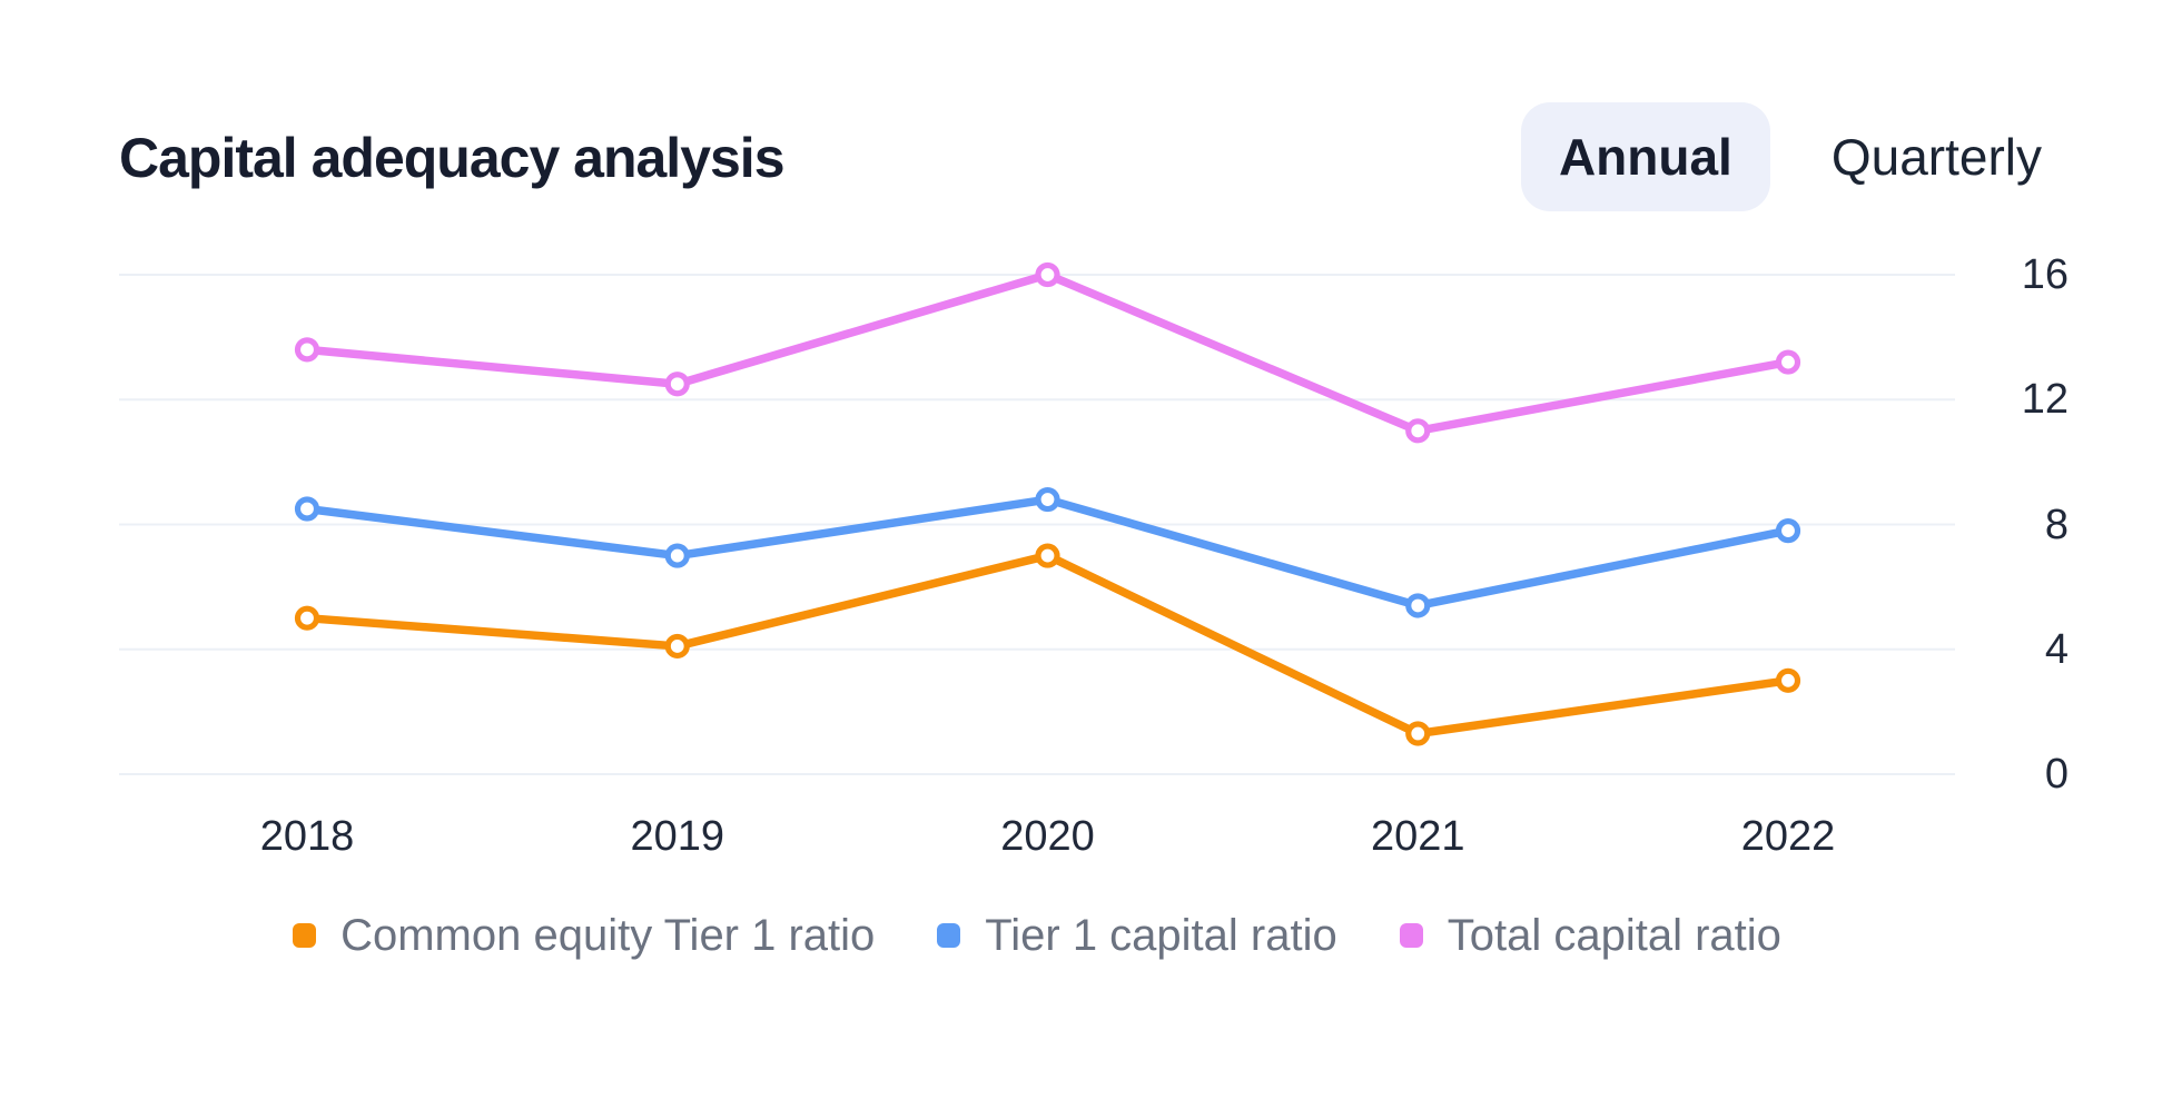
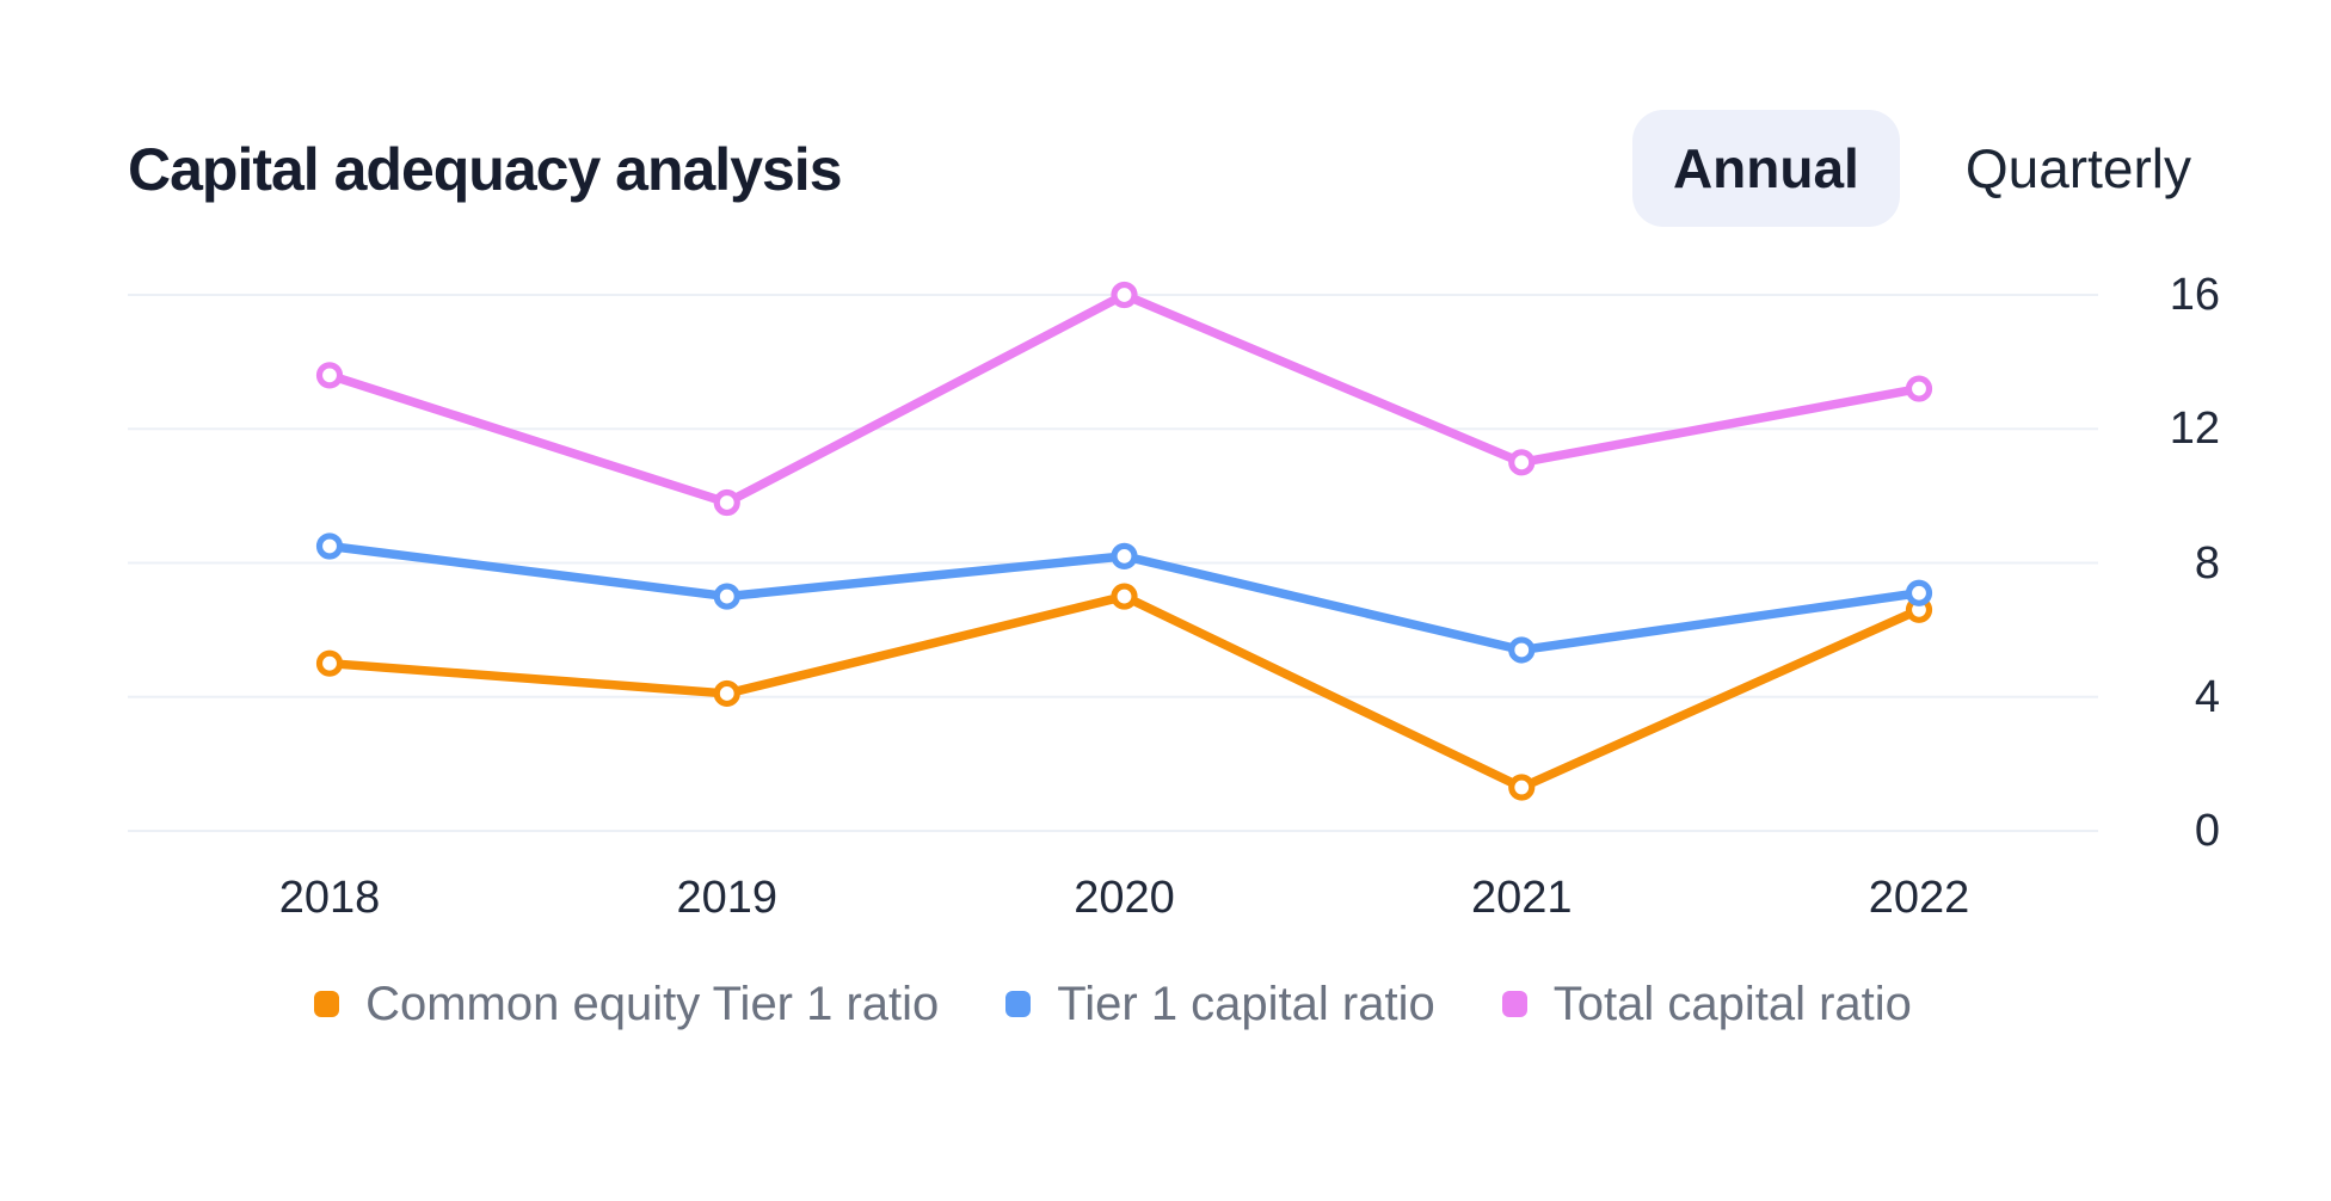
Total capital ratio/2019: 12.5 -> 9.8
Tier 1 capital ratio/2020: 8.8 -> 8.2
Common equity Tier 1 ratio/2022: 3.0 -> 6.6
Tier 1 capital ratio/2022: 7.8 -> 7.1
